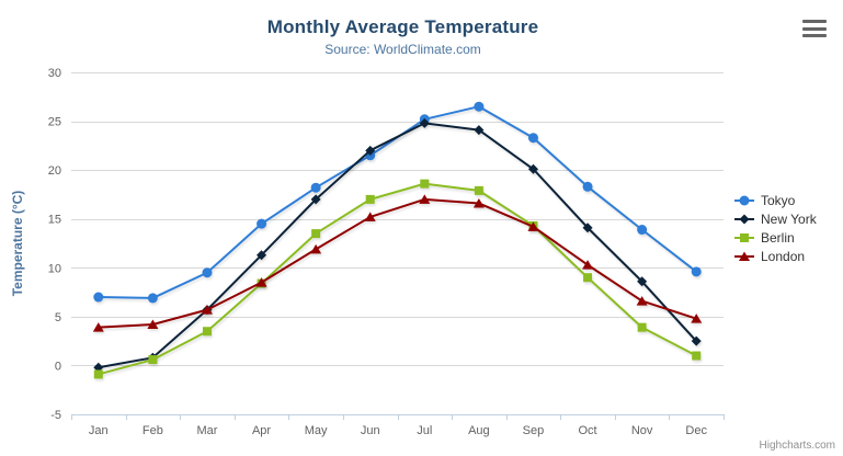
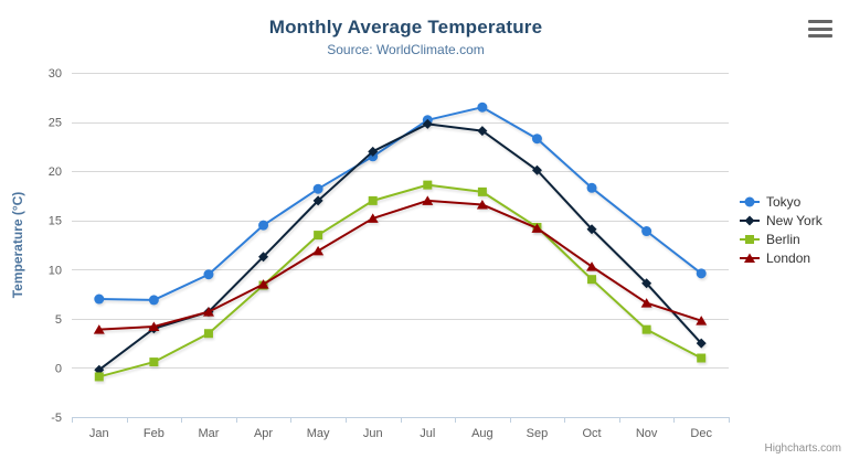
New York/Feb: 1 -> 4
